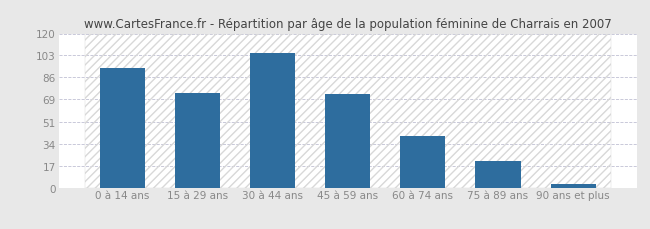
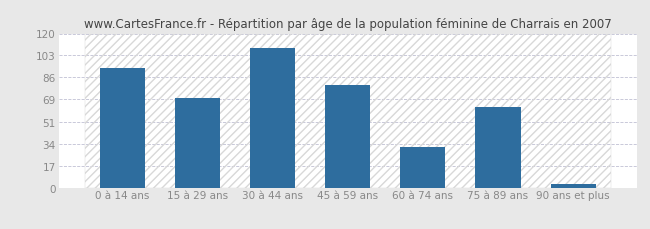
15 à 29 ans: 74 -> 70
30 à 44 ans: 105 -> 109
45 à 59 ans: 73 -> 80
60 à 74 ans: 40 -> 32
75 à 89 ans: 21 -> 63
